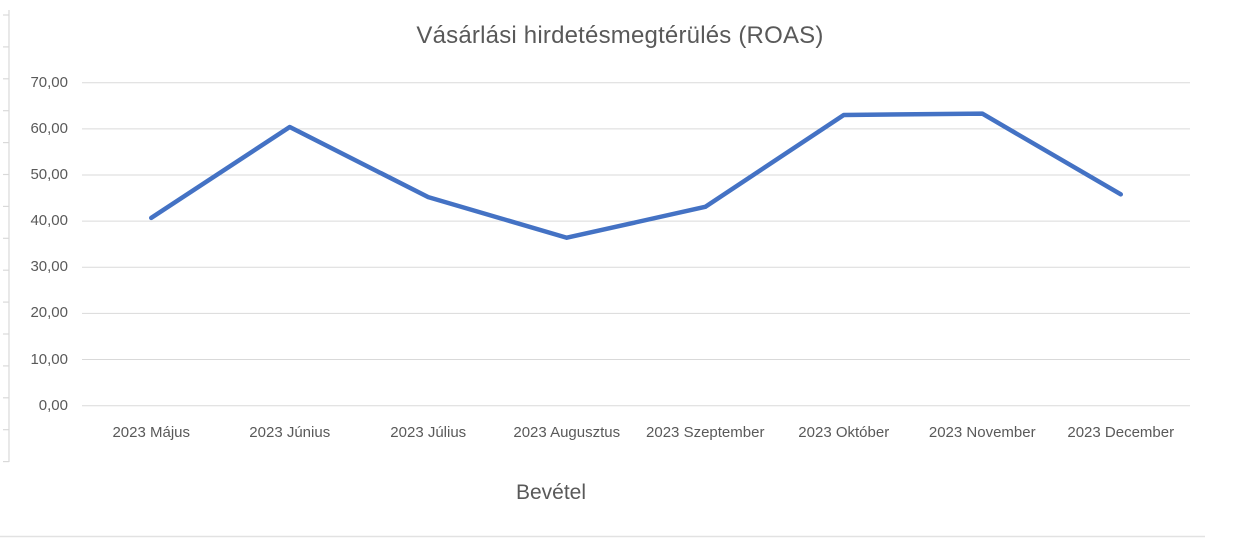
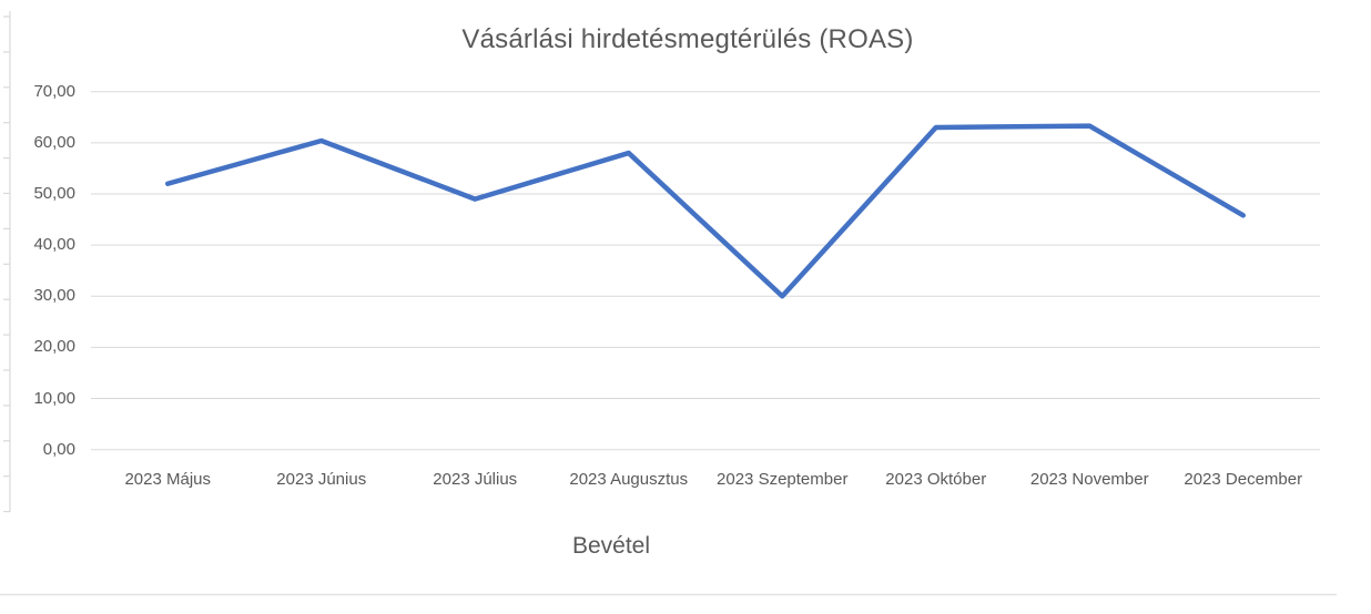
2023 Május: 41 -> 52
2023 Július: 45 -> 49
2023 Augusztus: 36 -> 58
2023 Szeptember: 43 -> 30
